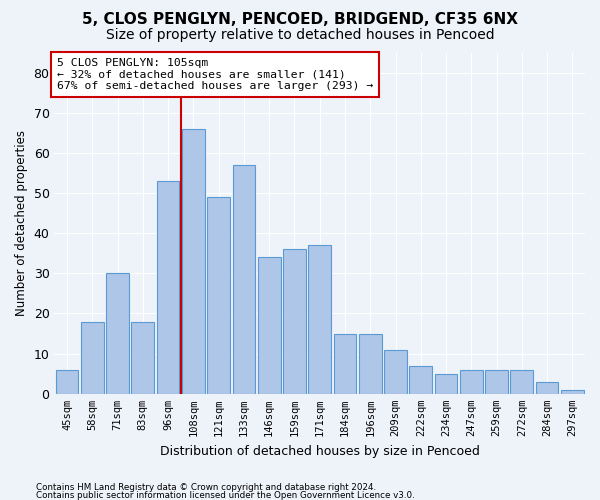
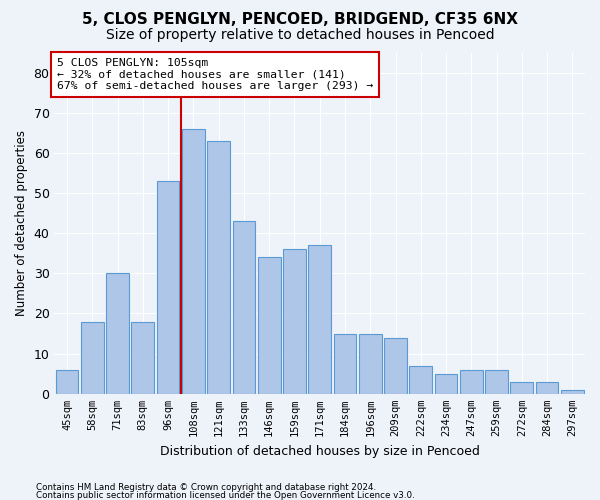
121sqm: 49 -> 63
133sqm: 57 -> 43
209sqm: 11 -> 14
272sqm: 6 -> 3
